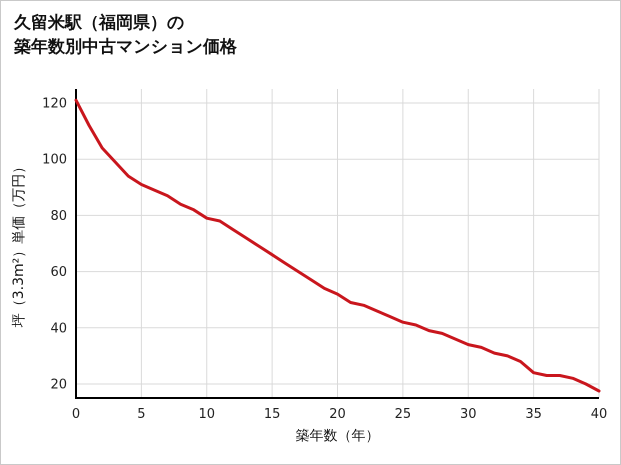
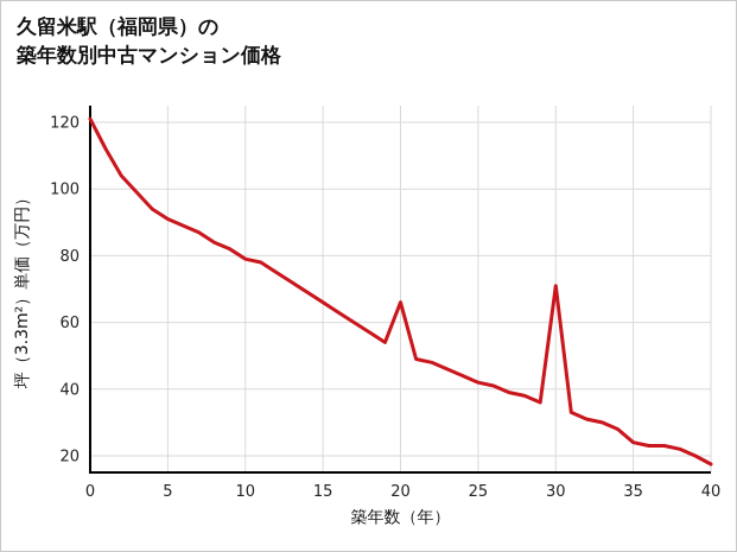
20: 52 -> 66
30: 34 -> 71
